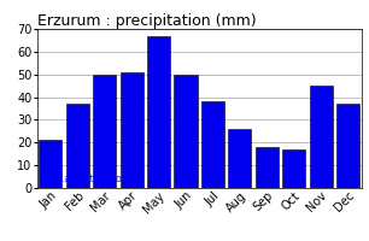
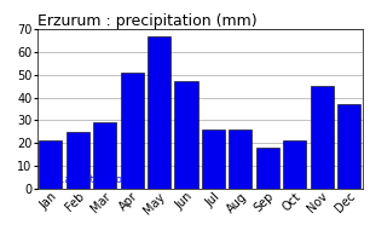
Feb: 37 -> 25
Mar: 50 -> 29
Jun: 50 -> 47
Jul: 38 -> 26
Oct: 17 -> 21
